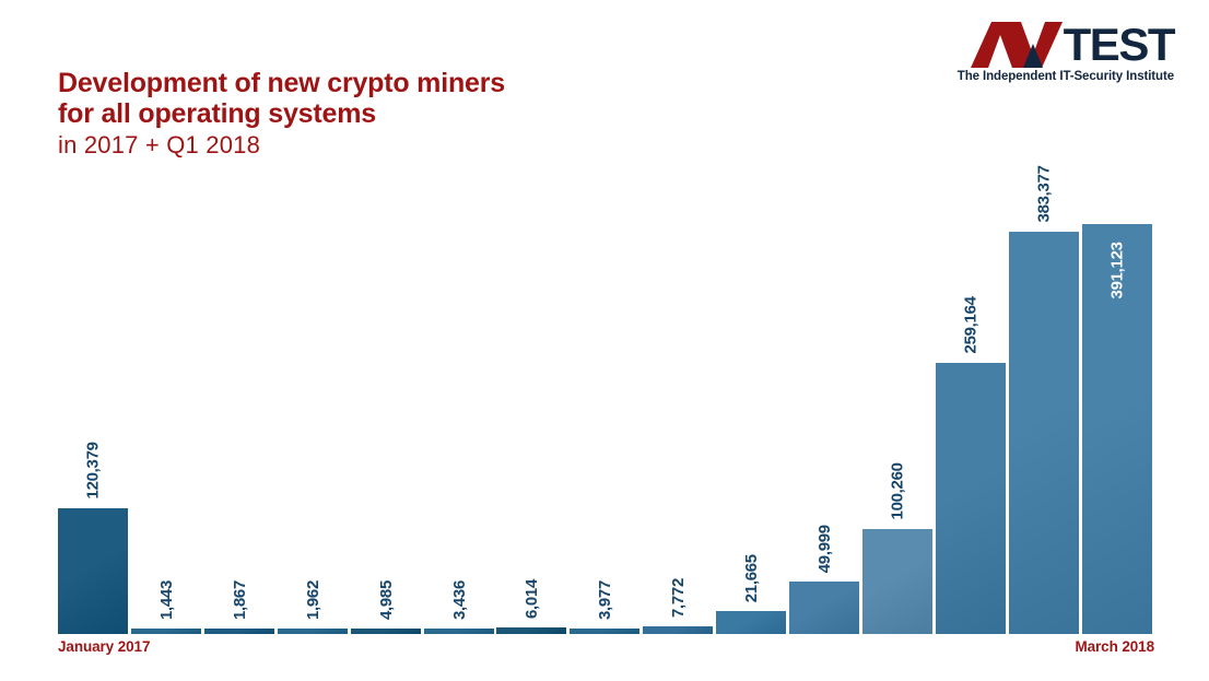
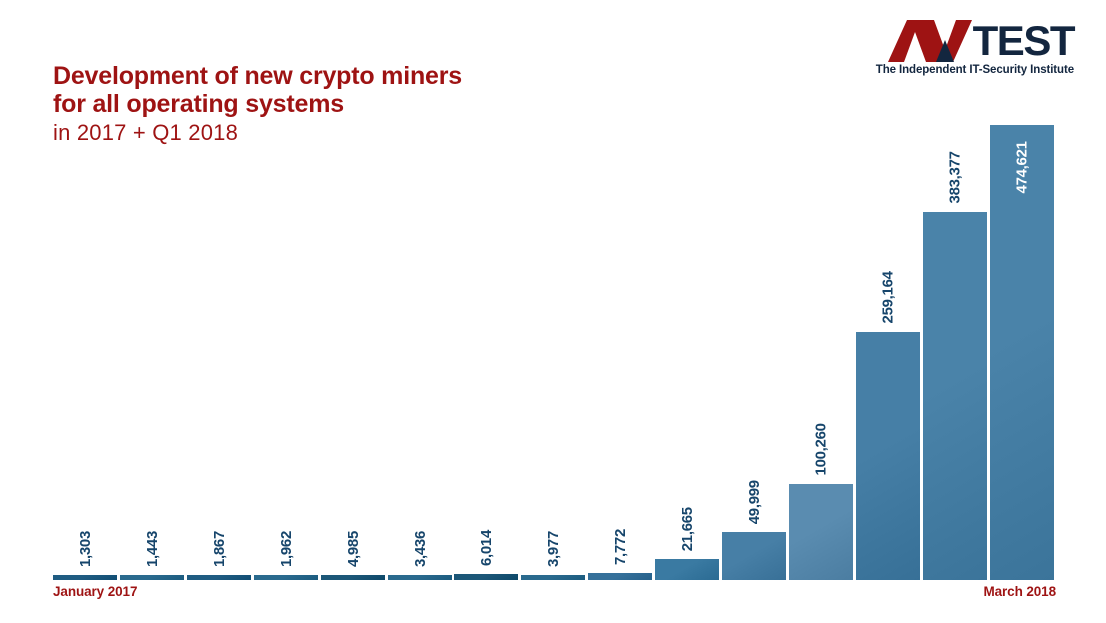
January 2017: 120,379 -> 1,303
March 2018: 391,123 -> 474,621
